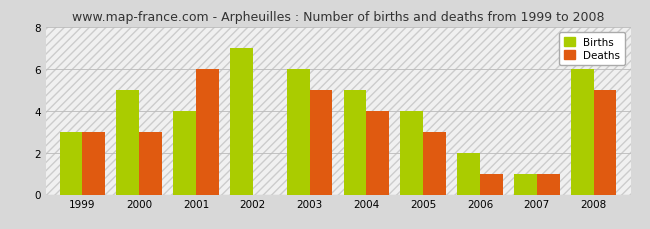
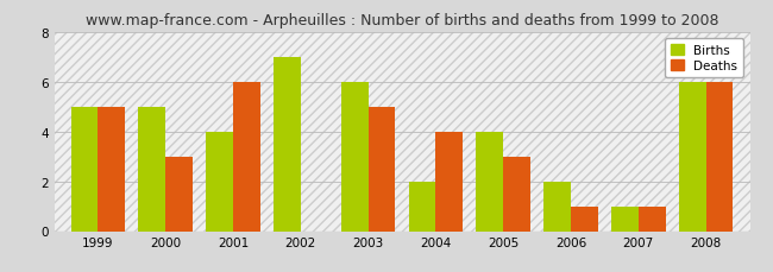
Births/1999: 3 -> 5
Deaths/1999: 3 -> 5
Births/2004: 5 -> 2
Deaths/2008: 5 -> 6
